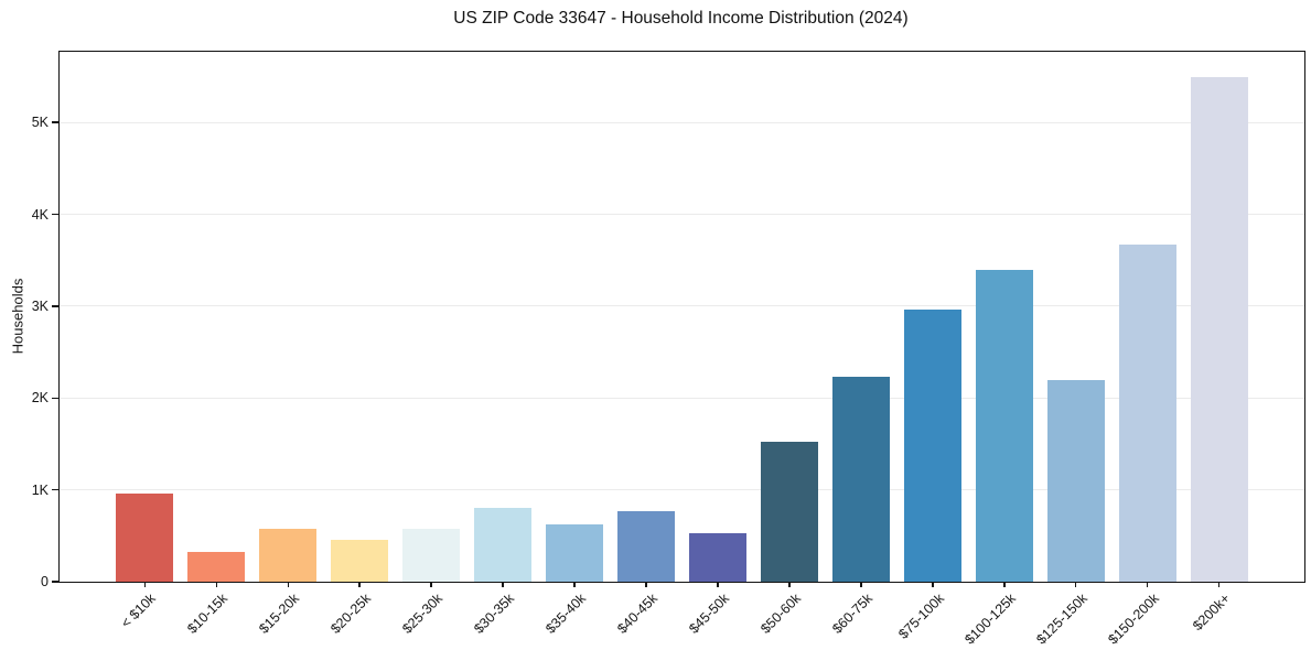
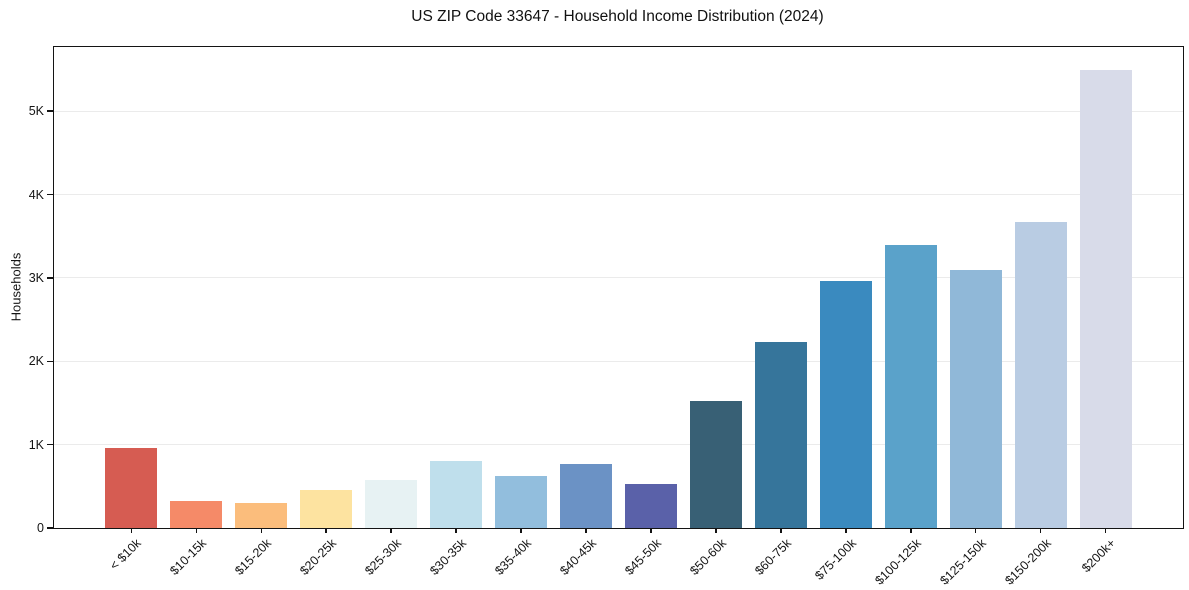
$15-20k: 0.6K -> 0.3K
$125-150k: 2.2K -> 3.1K
